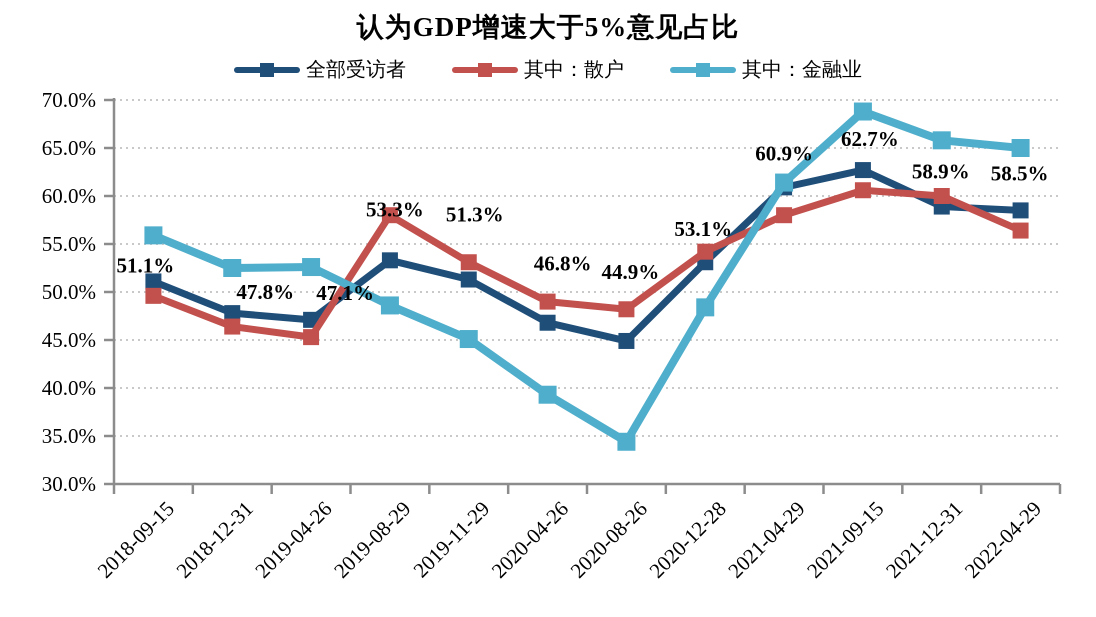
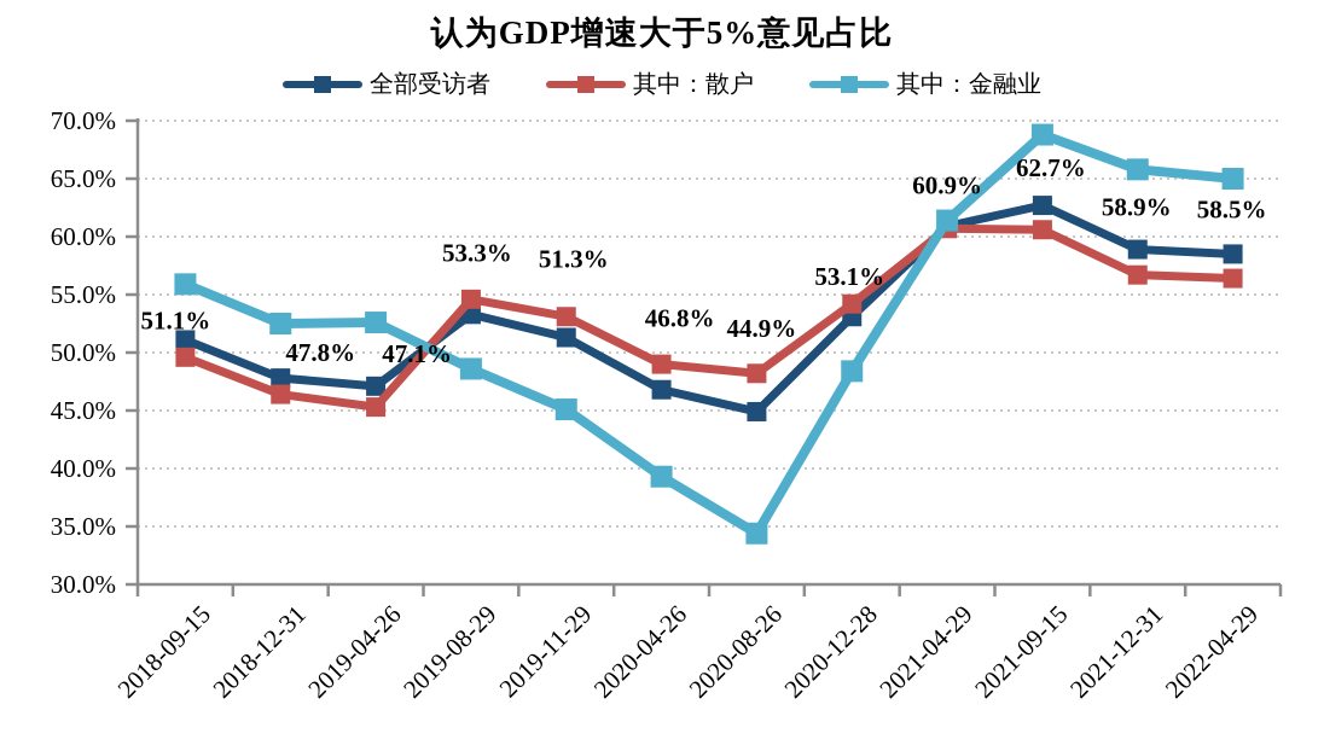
其中：散户/2019-08-29: 58% -> 55%
其中：散户/2021-04-29: 58% -> 61%
其中：散户/2021-12-31: 60% -> 57%
